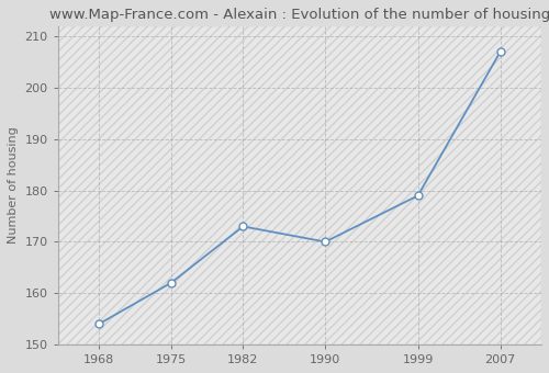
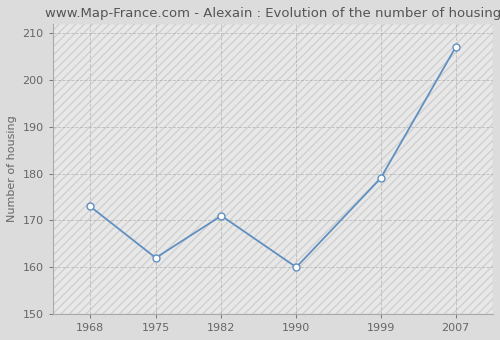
1968: 154 -> 173
1982: 173 -> 171
1990: 170 -> 160
